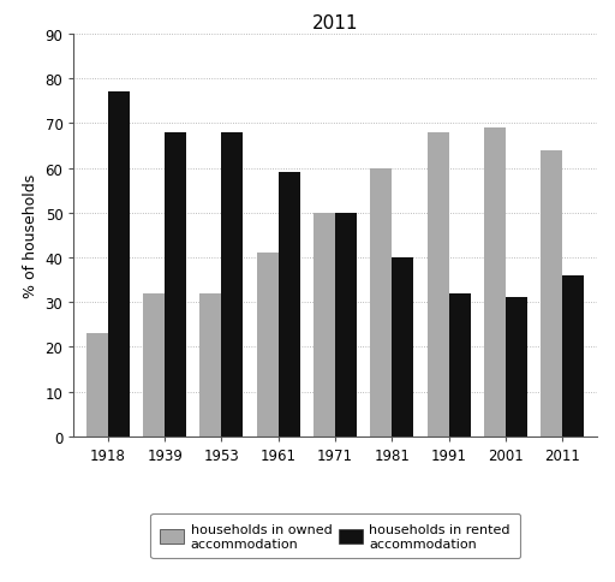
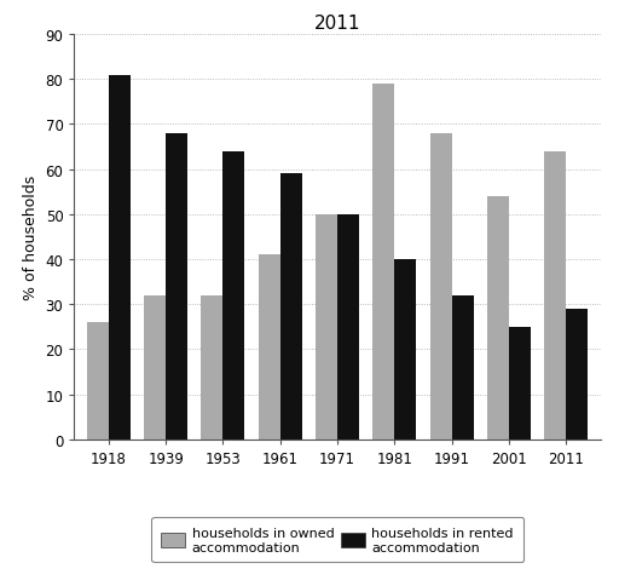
households in owned accommodation/1918: 23 -> 26
households in rented accommodation/1918: 77 -> 81
households in rented accommodation/1953: 68 -> 64
households in owned accommodation/1981: 60 -> 79
households in owned accommodation/2001: 69 -> 54
households in rented accommodation/2001: 31 -> 25
households in rented accommodation/2011: 36 -> 29
